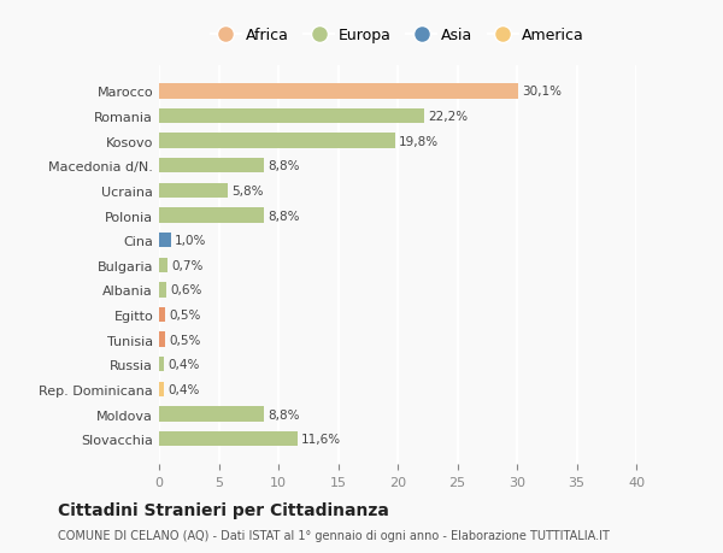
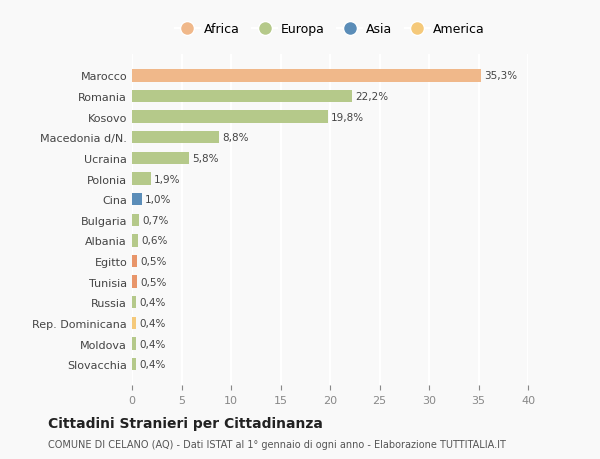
Marocco: 30,1% -> 35,3%
Polonia: 8,8% -> 1,9%
Moldova: 8,8% -> 0,4%
Slovacchia: 11,6% -> 0,4%
